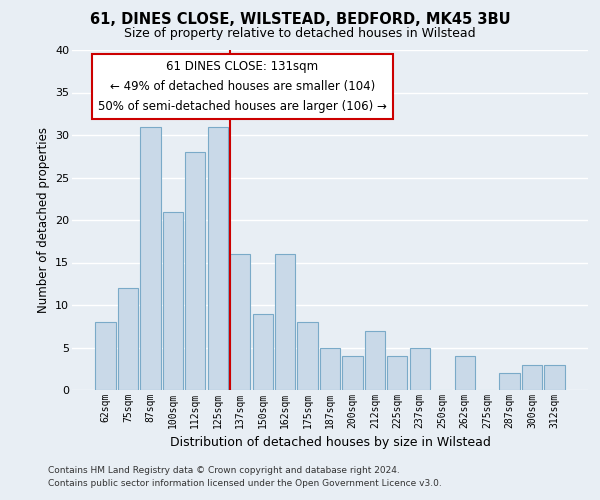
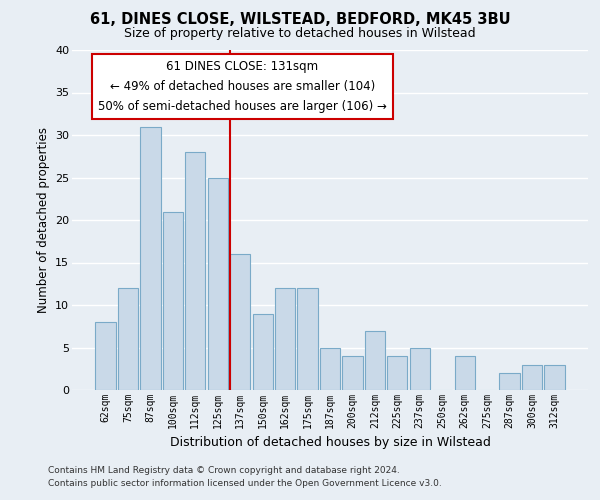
125sqm: 31 -> 25
162sqm: 16 -> 12
175sqm: 8 -> 12
